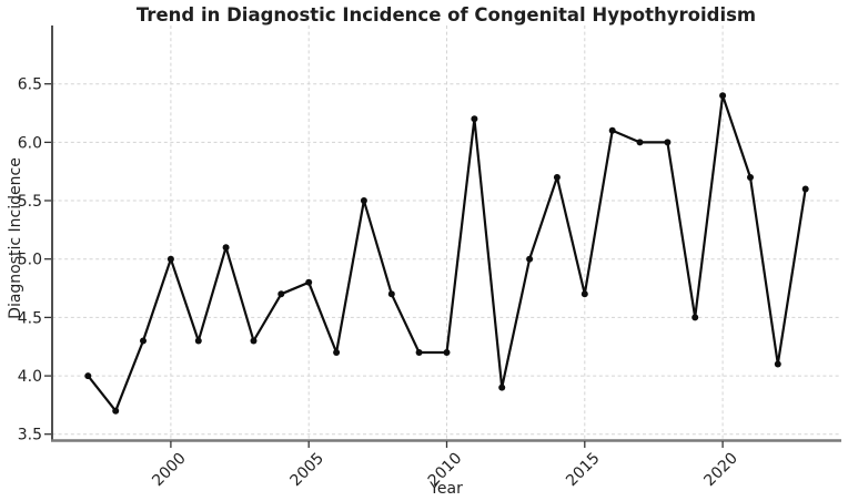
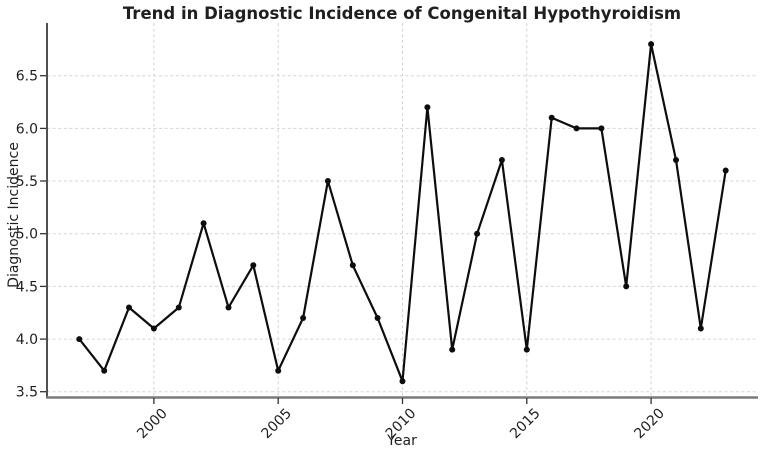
2000: 5.0 -> 4.1
2005: 4.8 -> 3.7
2010: 4.2 -> 3.6
2015: 4.7 -> 3.9
2020: 6.4 -> 6.8
